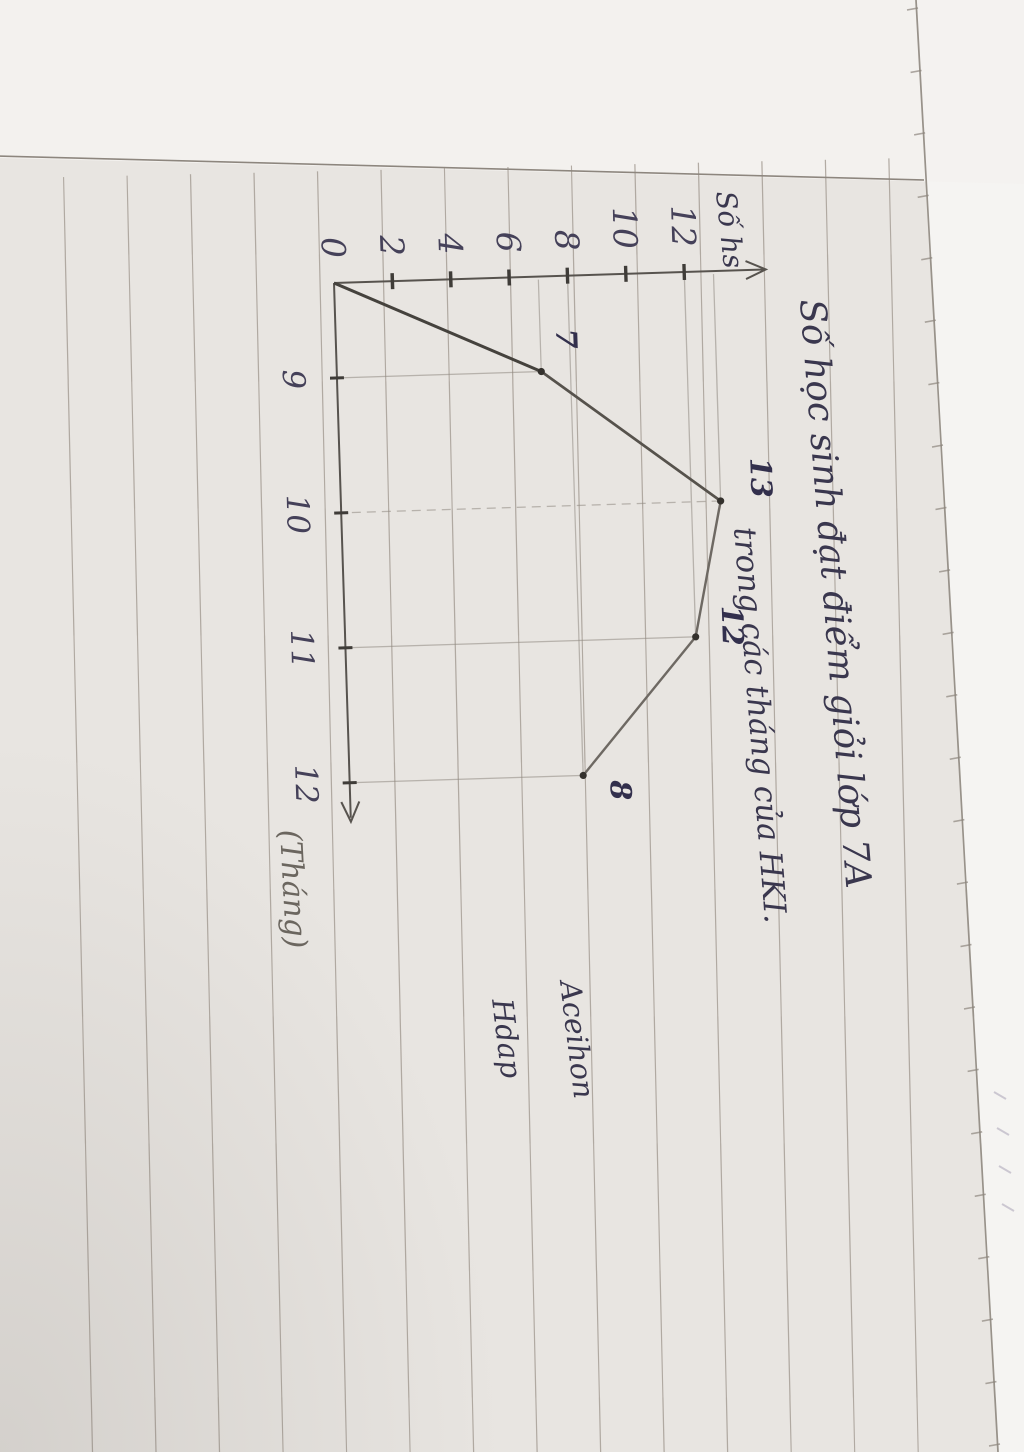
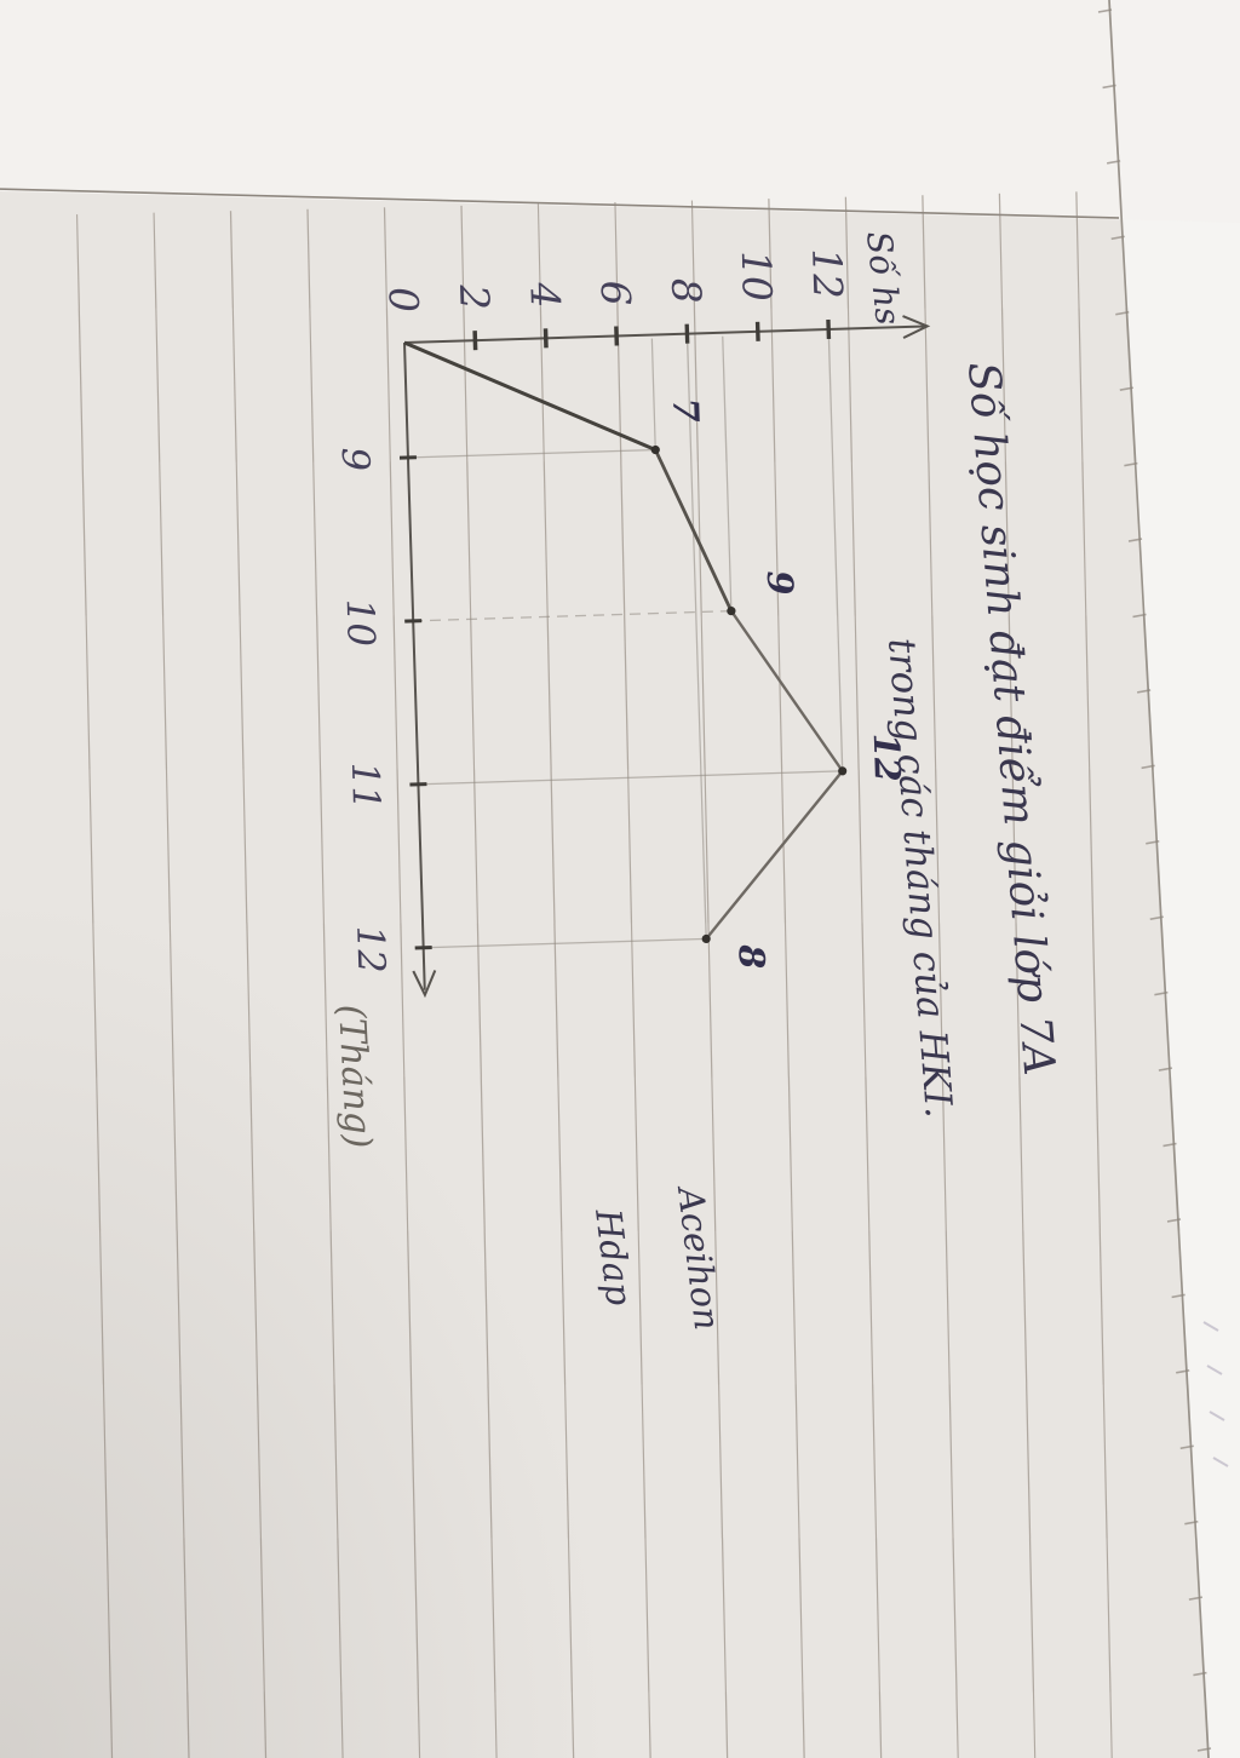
10: 13 -> 9
